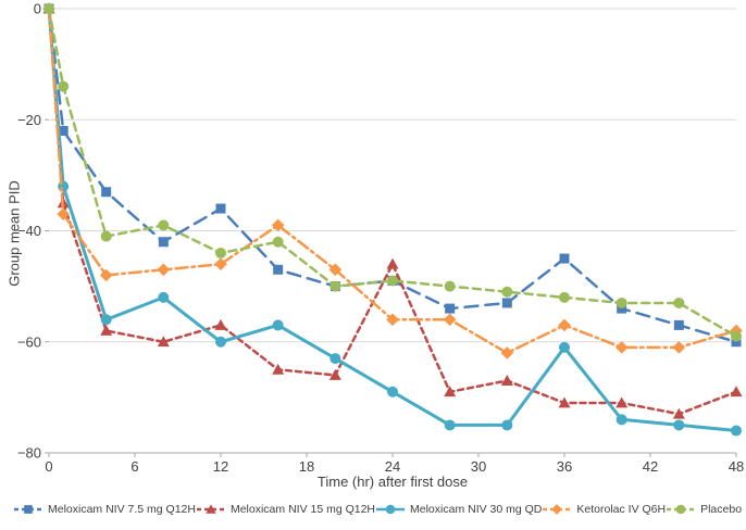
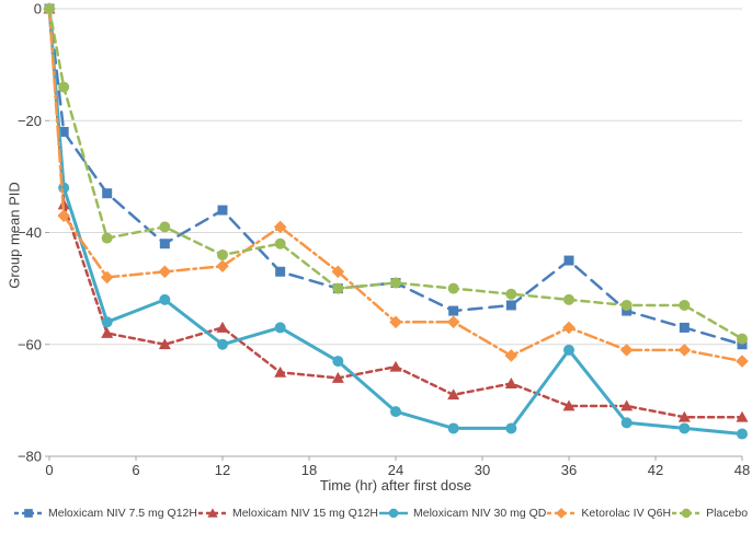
Meloxicam NIV 15 mg Q12H/24: -46 -> -64
Meloxicam NIV 30 mg QD/24: -69 -> -72
Meloxicam NIV 15 mg Q12H/48: -69 -> -73
Ketorolac IV Q6H/48: -58 -> -63
